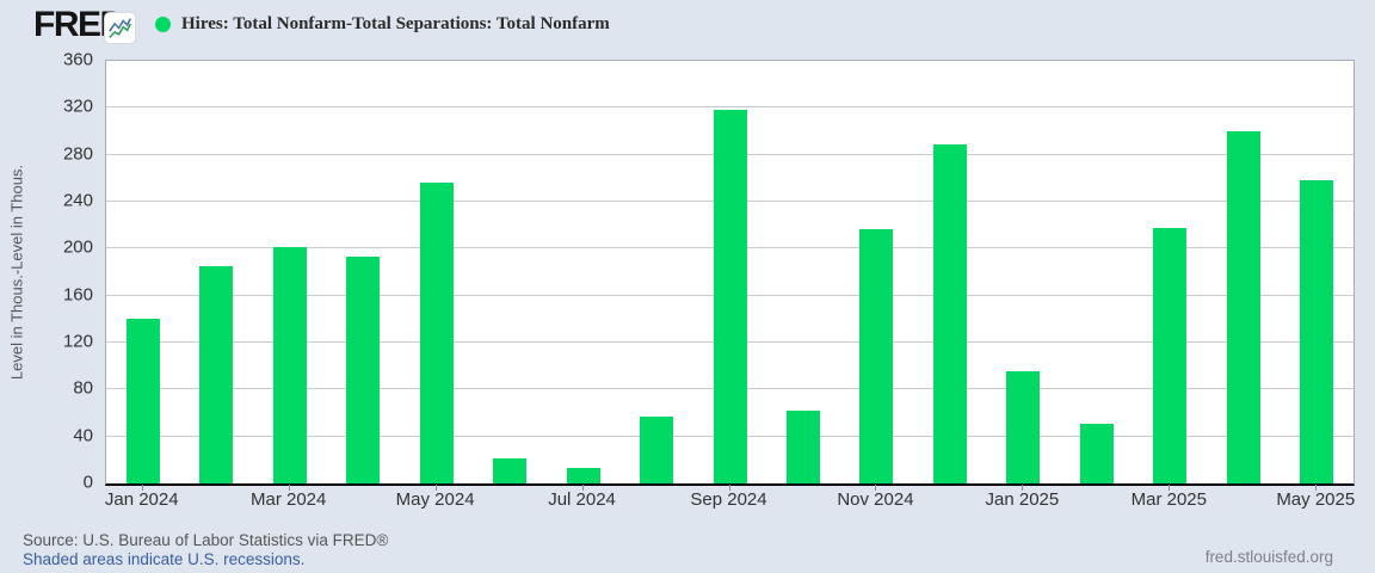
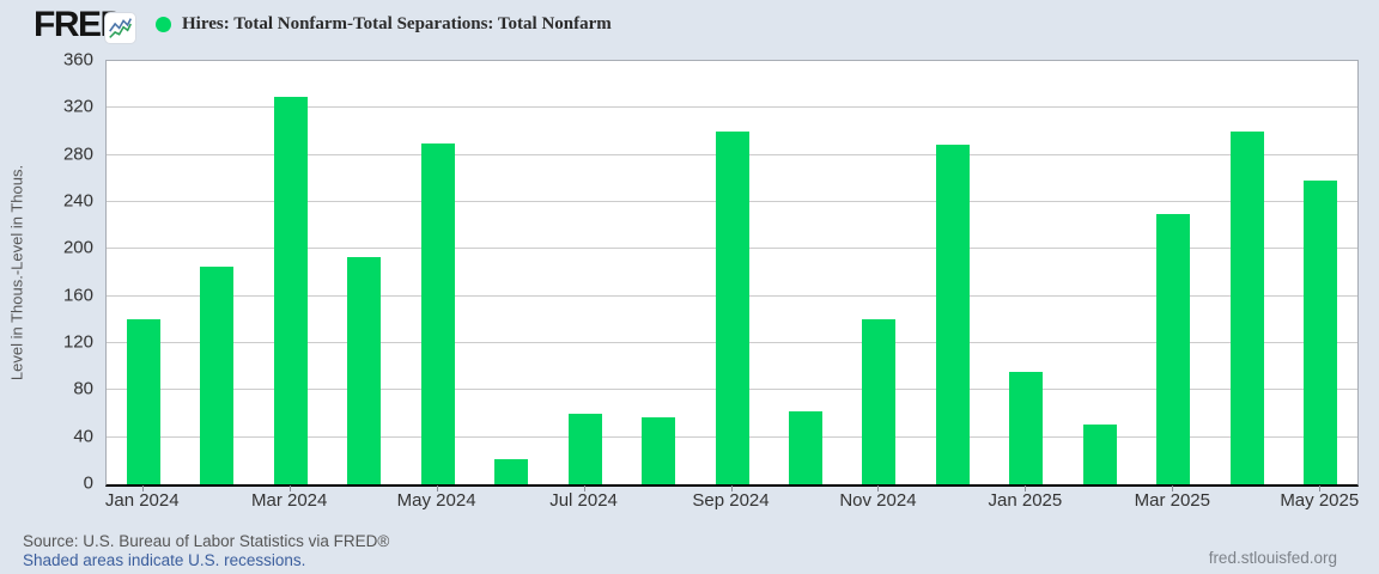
Mar 2024: 200 -> 330
May 2024: 260 -> 290
Jul 2024: 10 -> 60
Sep 2024: 320 -> 300
Nov 2024: 220 -> 140
Mar 2025: 220 -> 230
